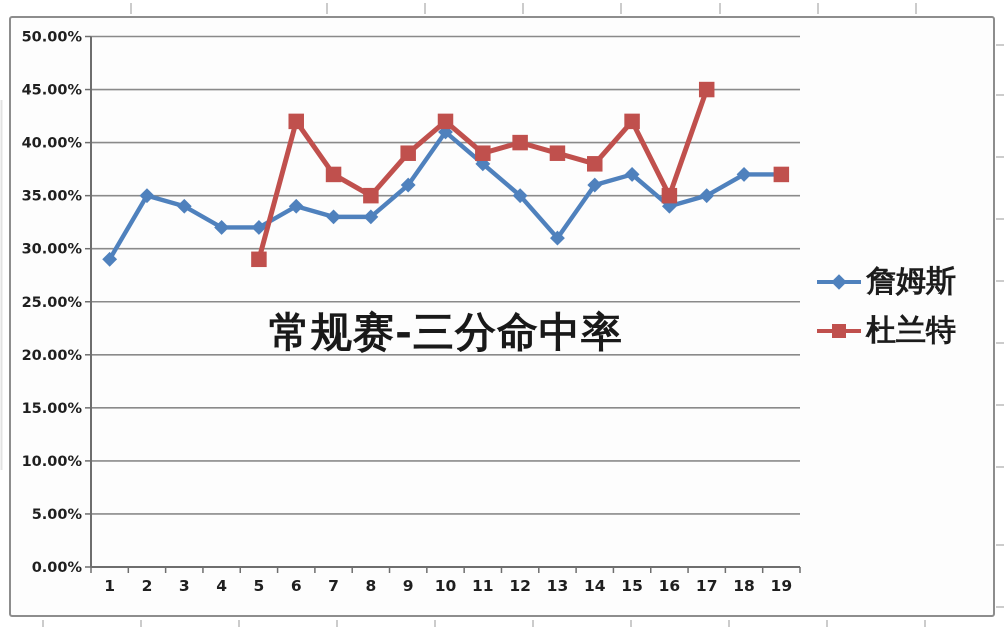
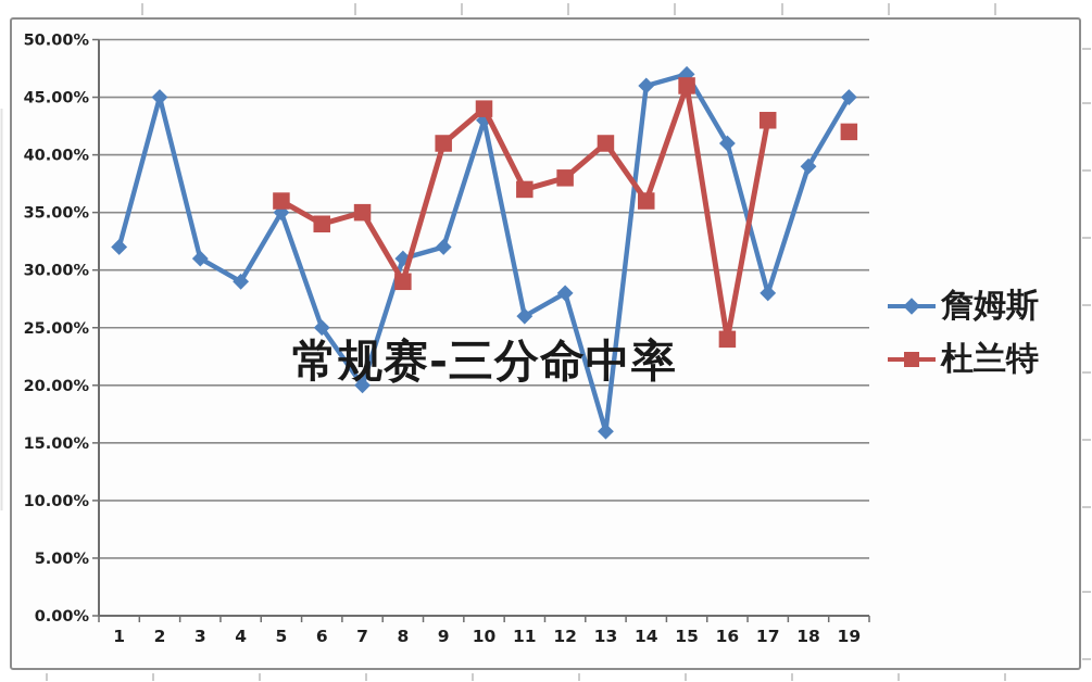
詹姆斯/1: 29% -> 32%
詹姆斯/2: 35% -> 45%
詹姆斯/3: 34% -> 31%
詹姆斯/4: 32% -> 29%
詹姆斯/5: 32% -> 35%
杜兰特/5: 29% -> 36%
詹姆斯/6: 34% -> 25%
杜兰特/6: 42% -> 34%
詹姆斯/7: 33% -> 20%
杜兰特/7: 37% -> 35%
詹姆斯/8: 33% -> 31%
杜兰特/8: 35% -> 29%
詹姆斯/9: 36% -> 32%
杜兰特/9: 39% -> 41%
詹姆斯/10: 41% -> 43%
杜兰特/10: 42% -> 44%
詹姆斯/11: 38% -> 26%
杜兰特/11: 39% -> 37%
詹姆斯/12: 35% -> 28%
杜兰特/12: 40% -> 38%
詹姆斯/13: 31% -> 16%
杜兰特/13: 39% -> 41%
詹姆斯/14: 36% -> 46%
杜兰特/14: 38% -> 36%
詹姆斯/15: 37% -> 47%
杜兰特/15: 42% -> 46%
詹姆斯/16: 34% -> 41%
杜兰特/16: 35% -> 24%
詹姆斯/17: 35% -> 28%
杜兰特/17: 45% -> 43%
詹姆斯/18: 37% -> 39%
詹姆斯/19: 37% -> 45%
杜兰特/19: 37% -> 42%
